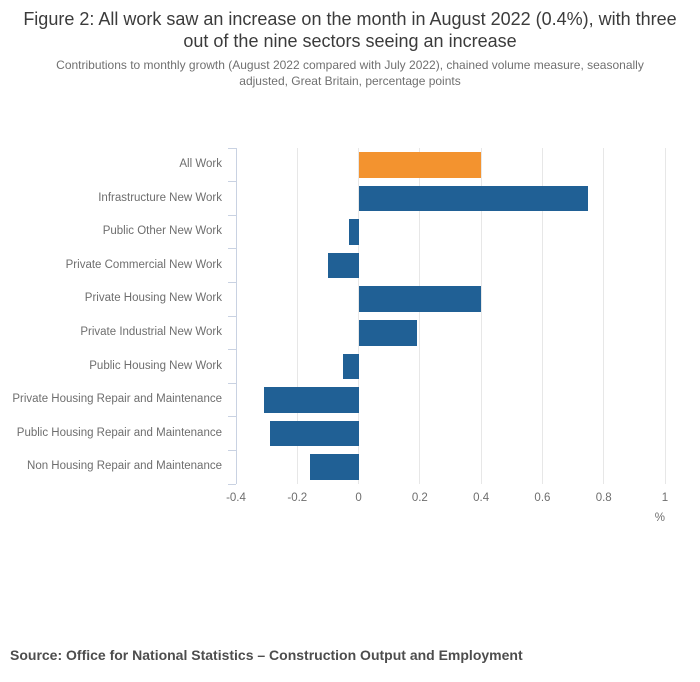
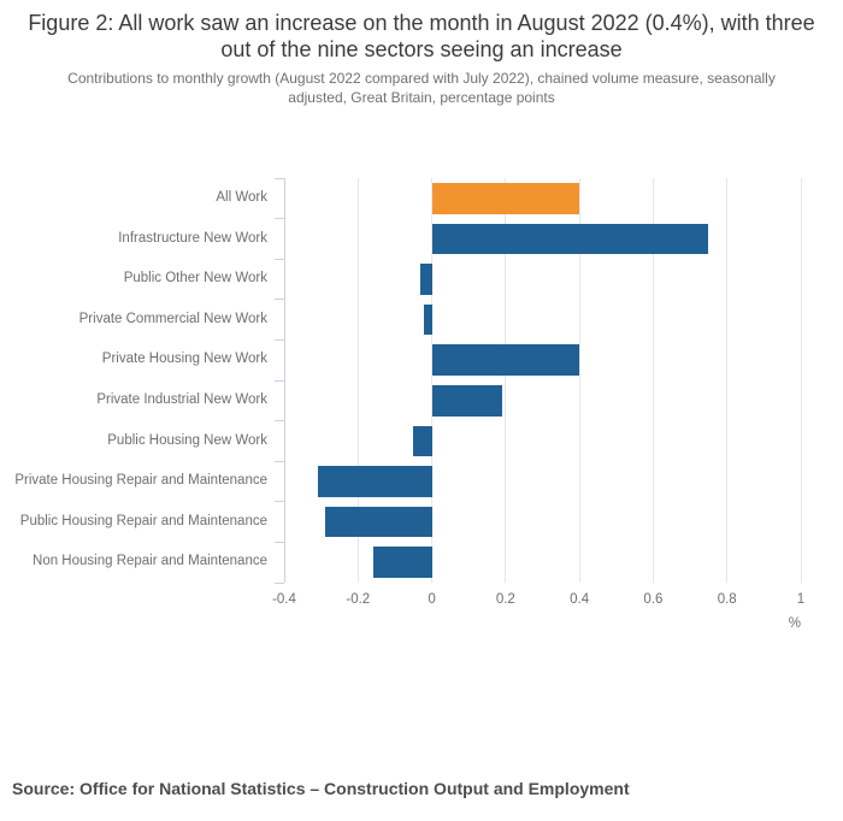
Private Commercial New Work: -0.10 -> -0.02
